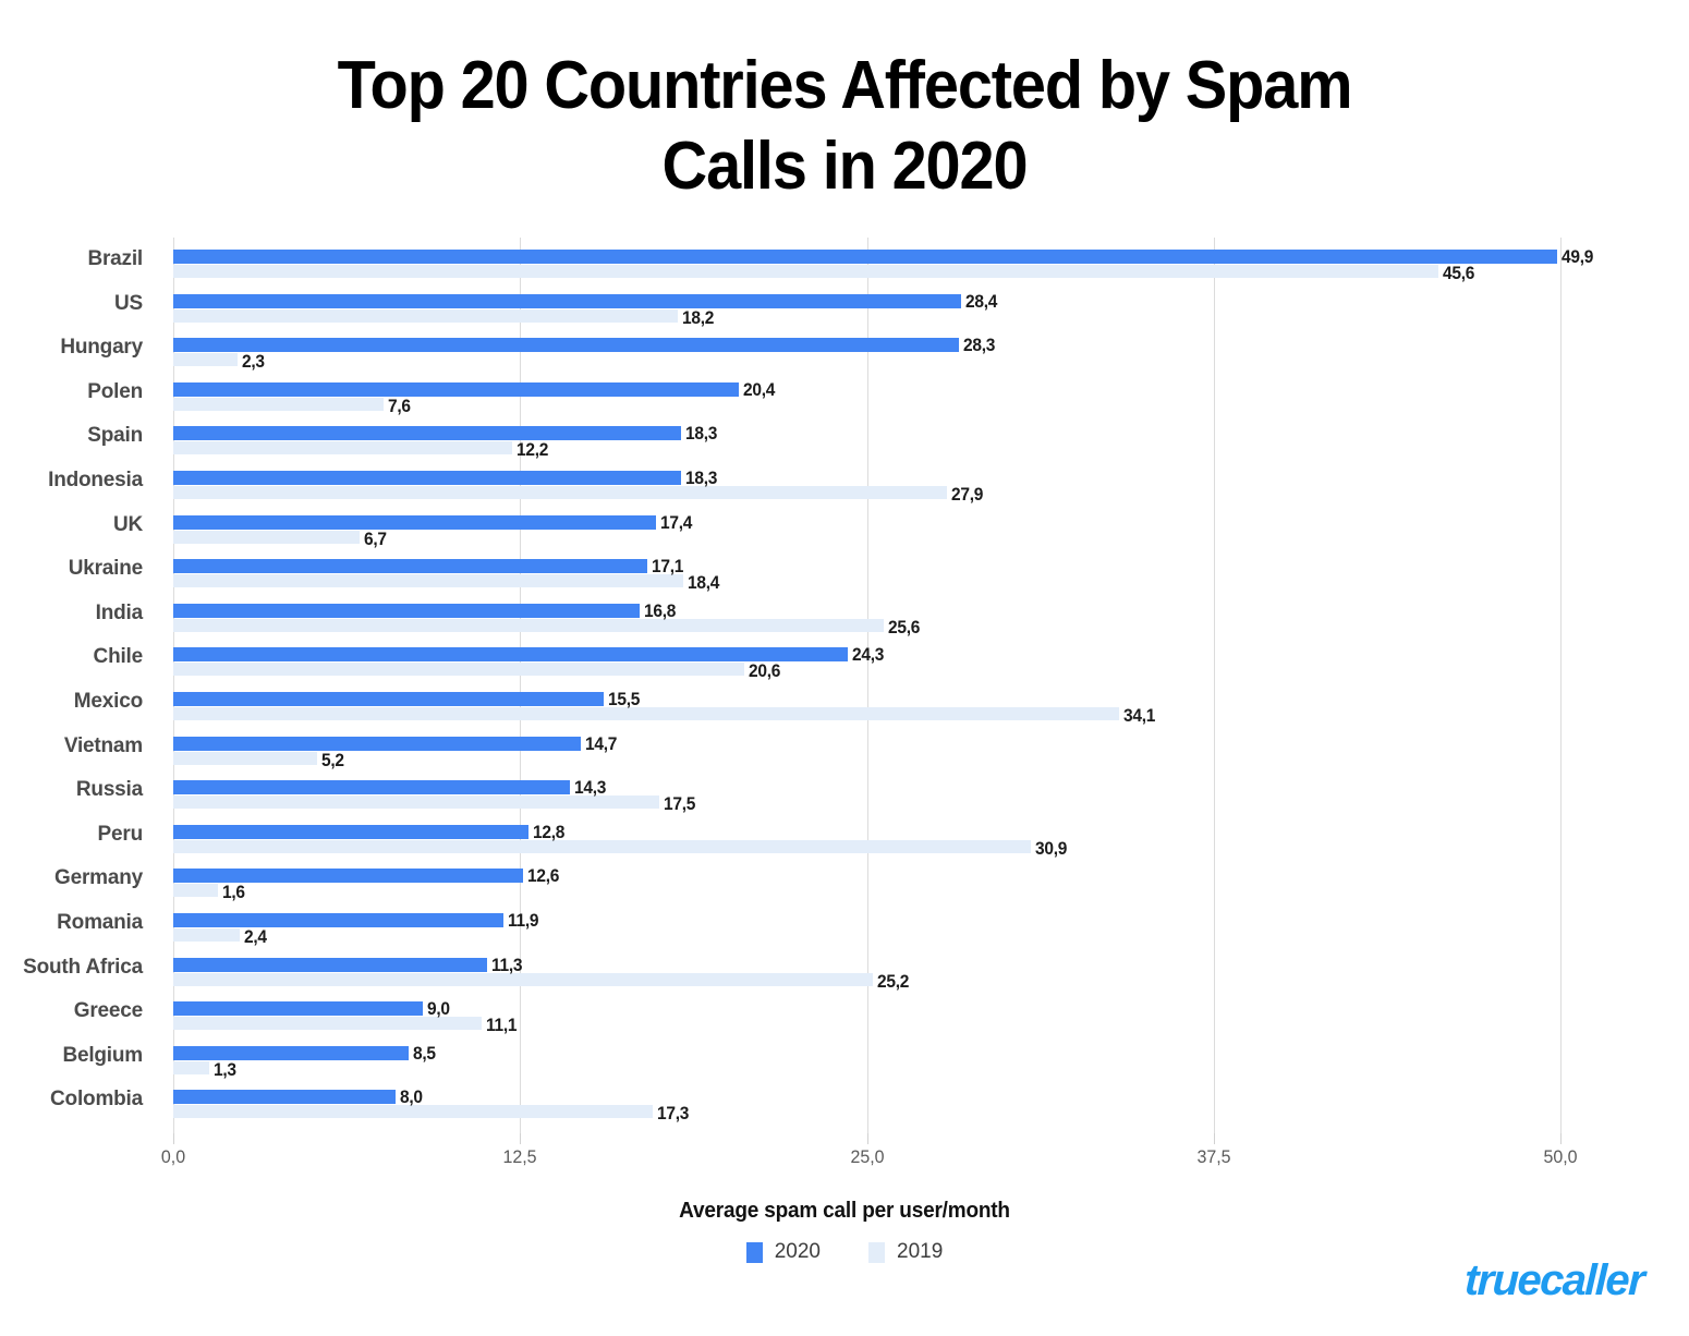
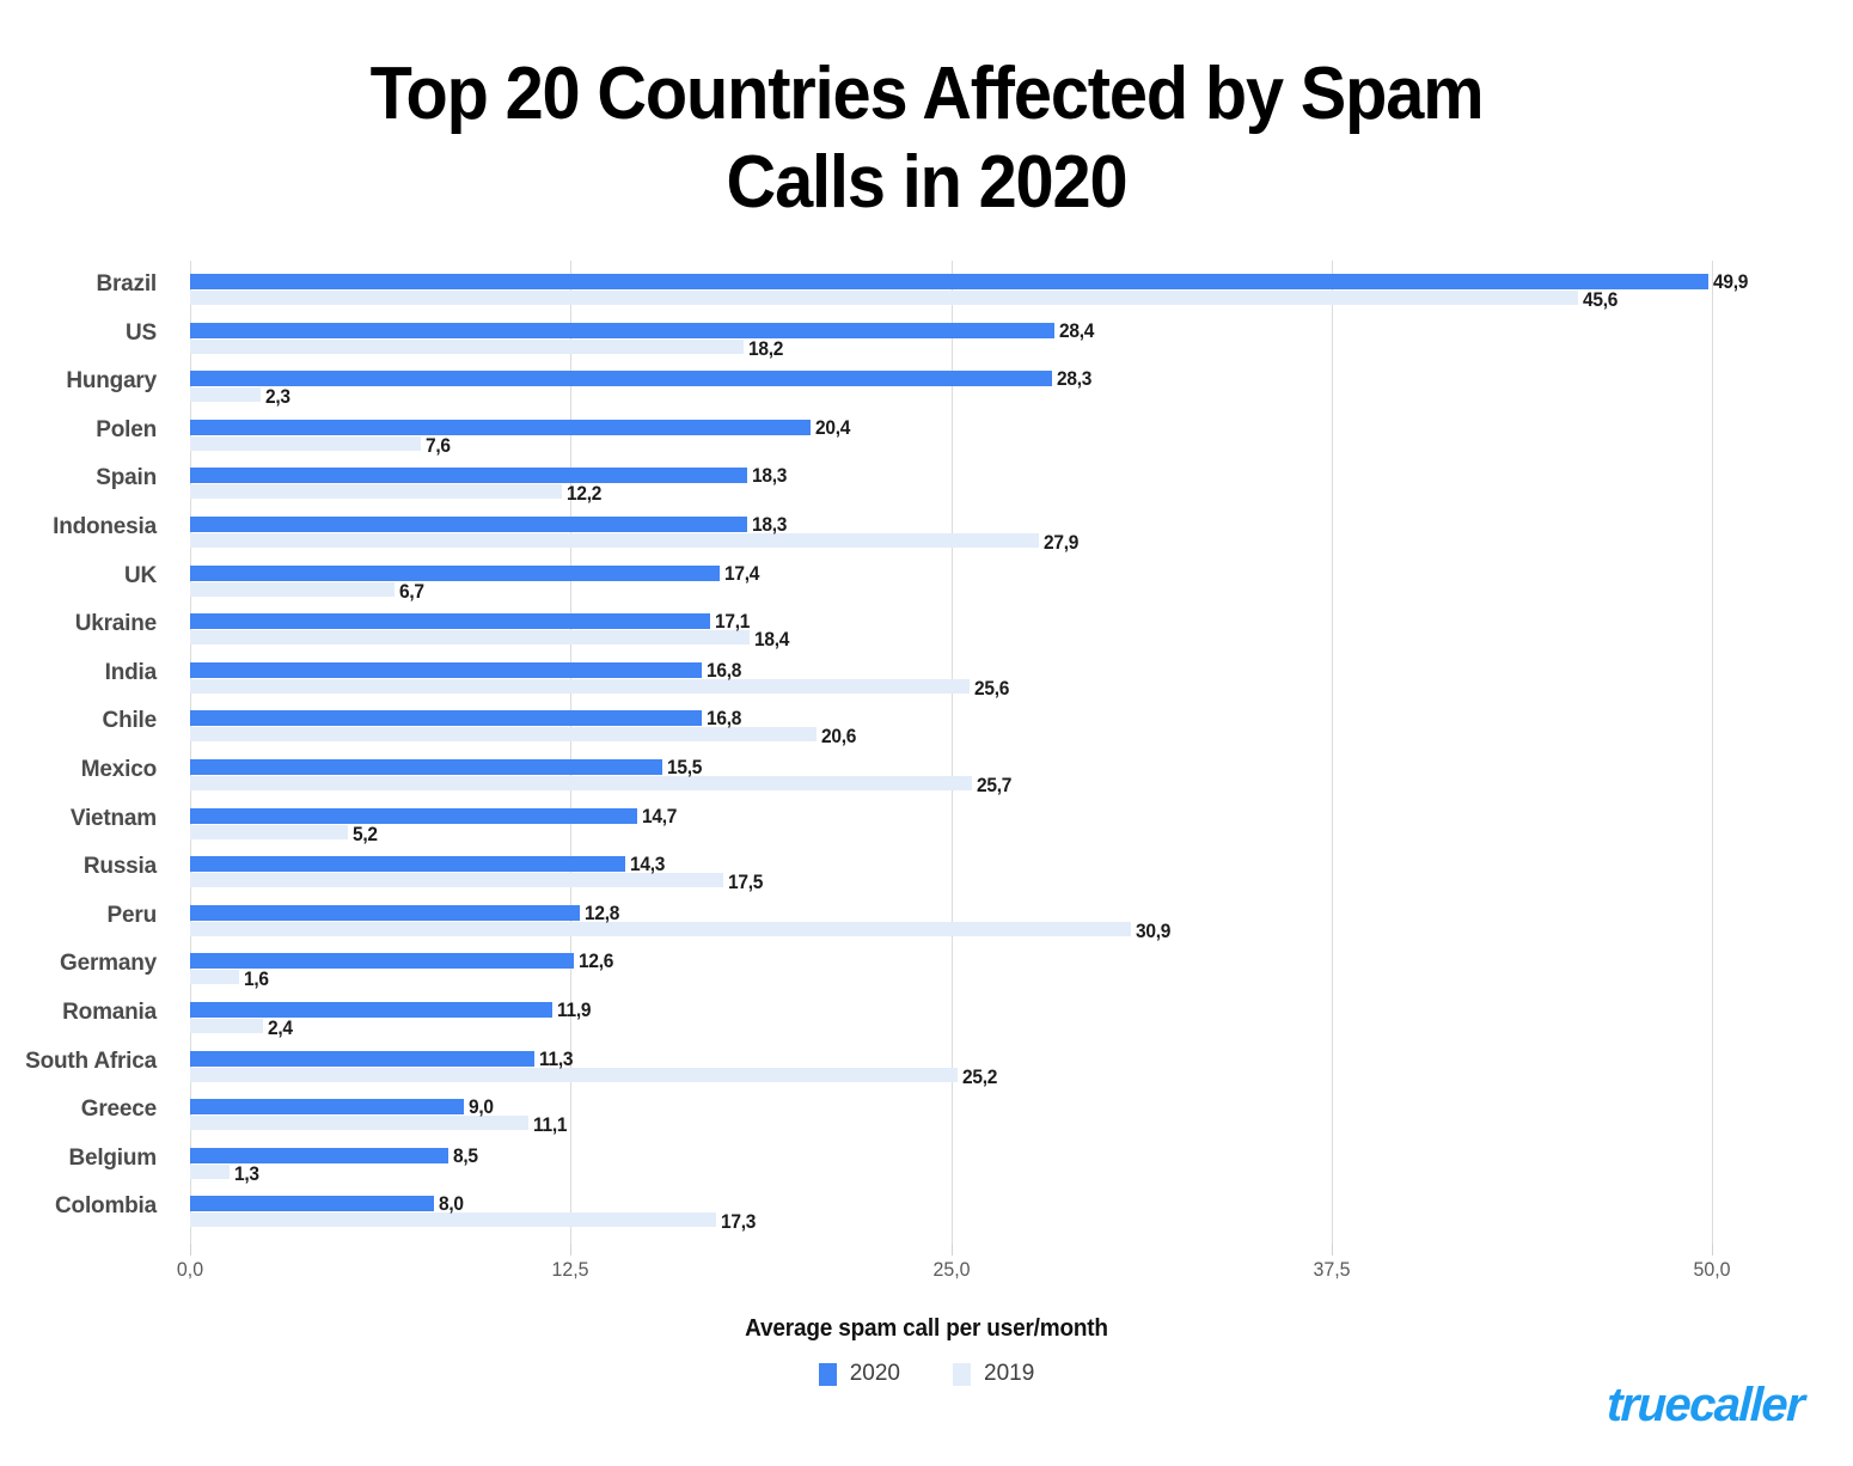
2020/Chile: 24,3 -> 16,8
2019/Mexico: 34,1 -> 25,7
